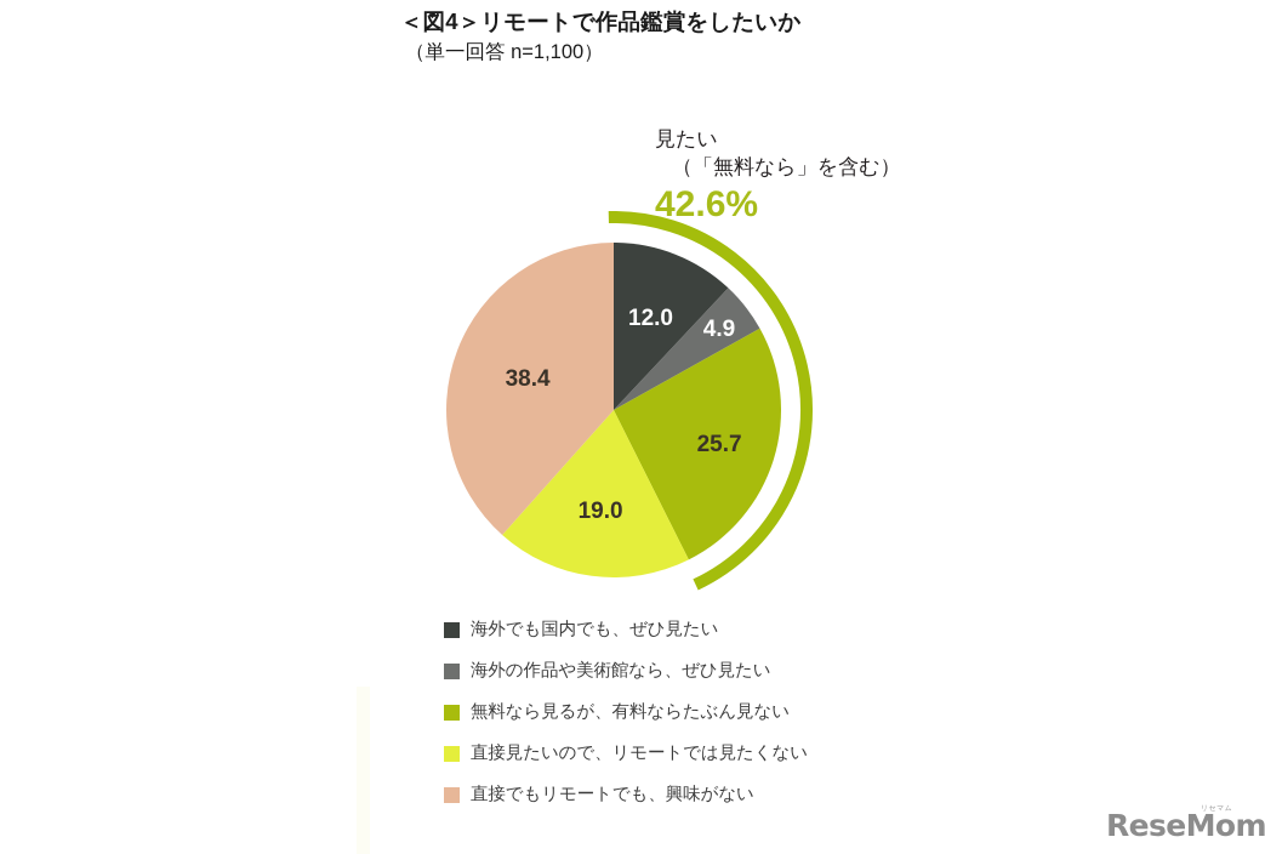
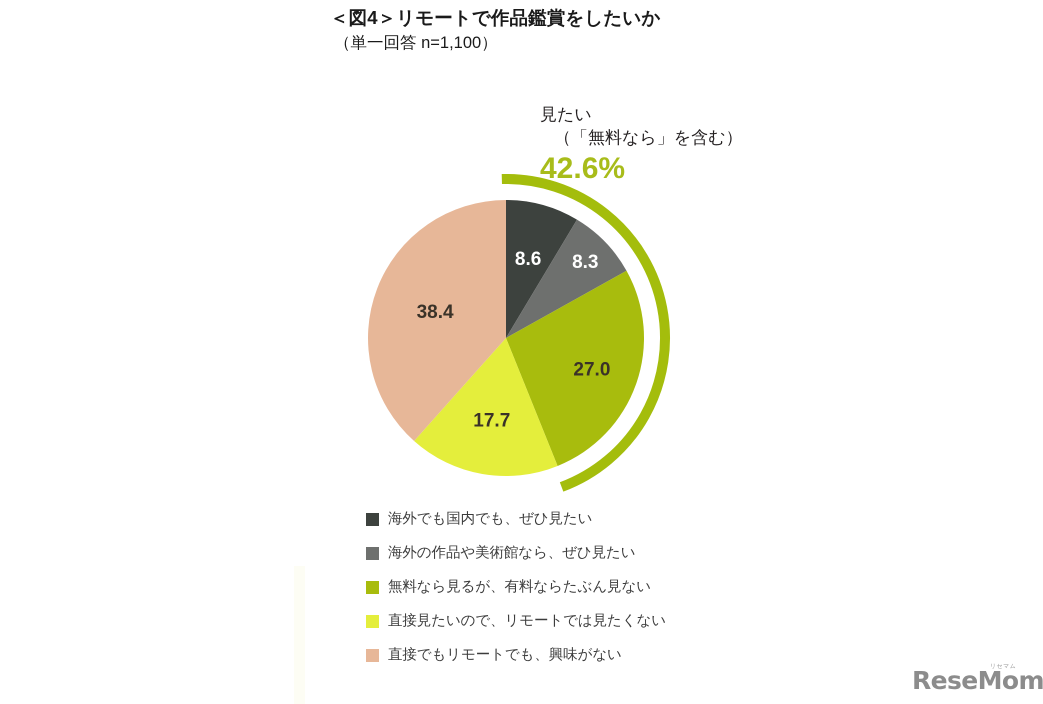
海外でも国内でも、ぜひ見たい: 12.0 -> 8.6
海外の作品や美術館なら、ぜひ見たい: 4.9 -> 8.3
無料なら見るが、有料ならたぶん見ない: 25.7 -> 27.0
直接見たいので、リモートでは見たくない: 19.0 -> 17.7
